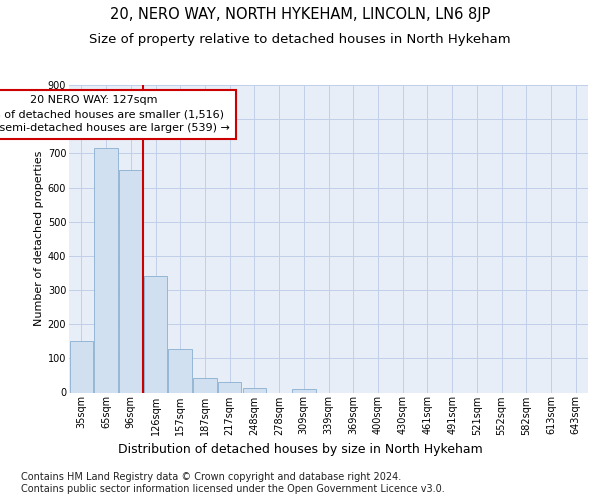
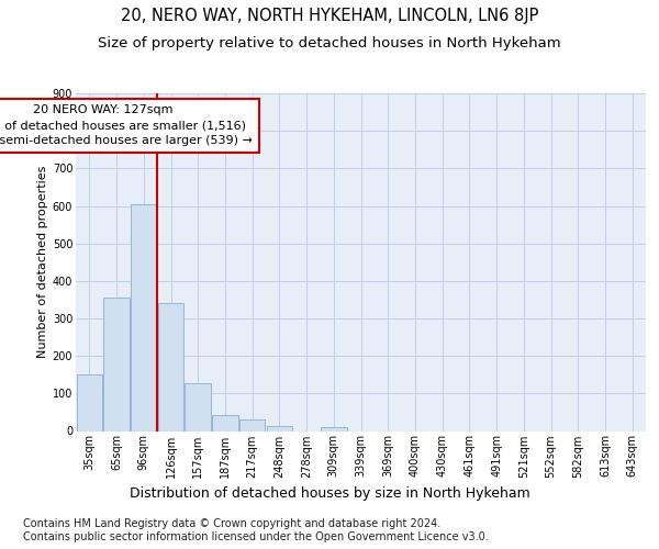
65sqm: 715 -> 355
96sqm: 650 -> 605
